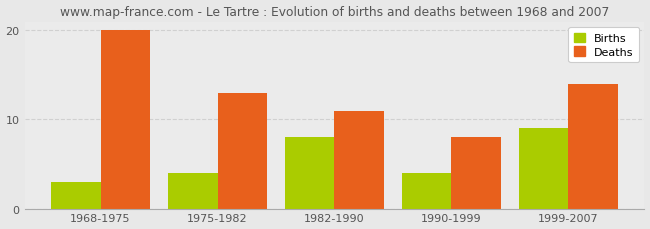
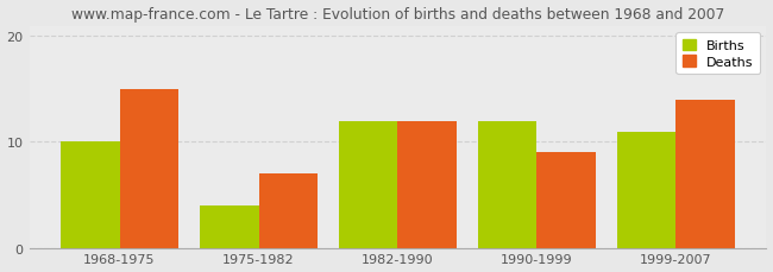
Births/1968-1975: 3 -> 10
Deaths/1968-1975: 20 -> 15
Deaths/1975-1982: 13 -> 7
Births/1982-1990: 8 -> 12
Deaths/1982-1990: 11 -> 12
Births/1990-1999: 4 -> 12
Deaths/1990-1999: 8 -> 9
Births/1999-2007: 9 -> 11
